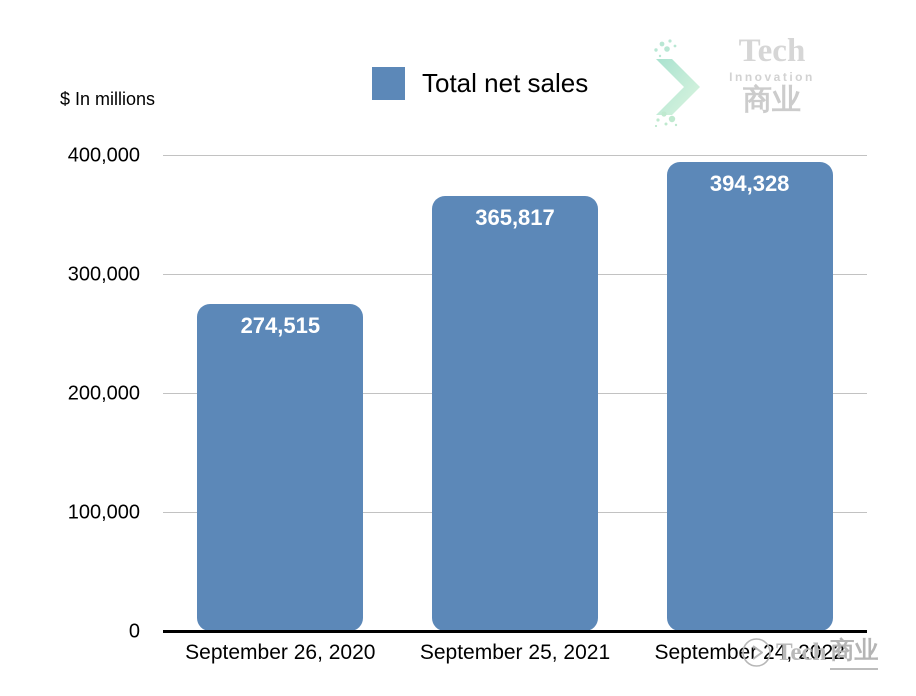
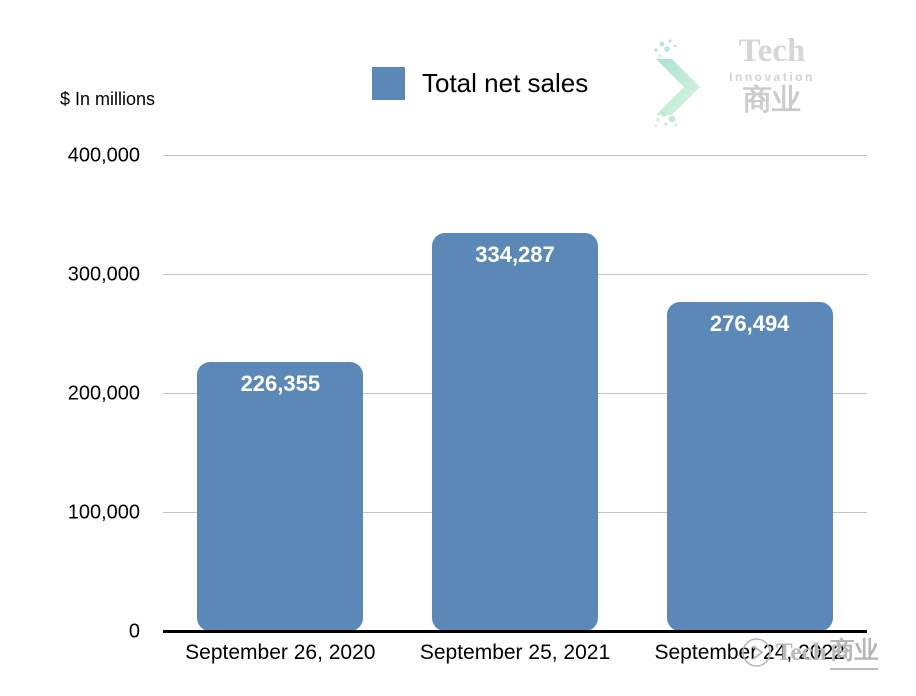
September 26, 2020: 274,515 -> 226,355
September 25, 2021: 365,817 -> 334,287
September 24, 2022: 394,328 -> 276,494
